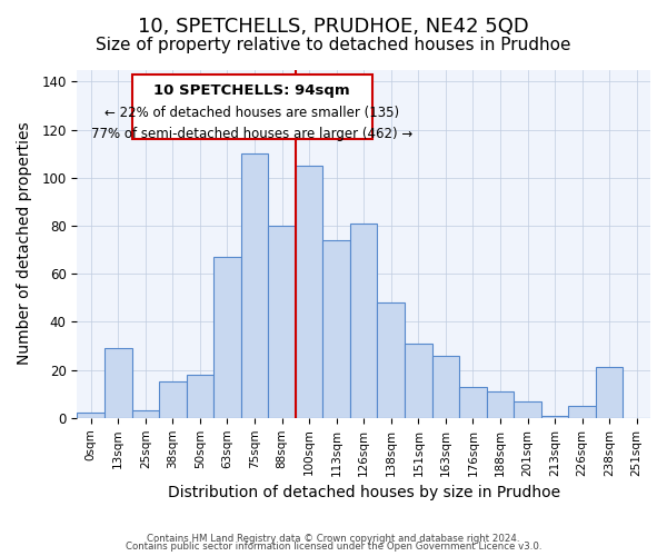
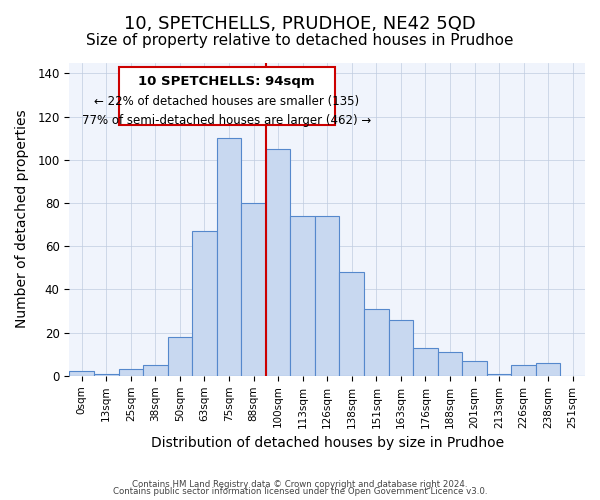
13sqm: 29 -> 1
38sqm: 15 -> 5
126sqm: 81 -> 74
238sqm: 21 -> 6
